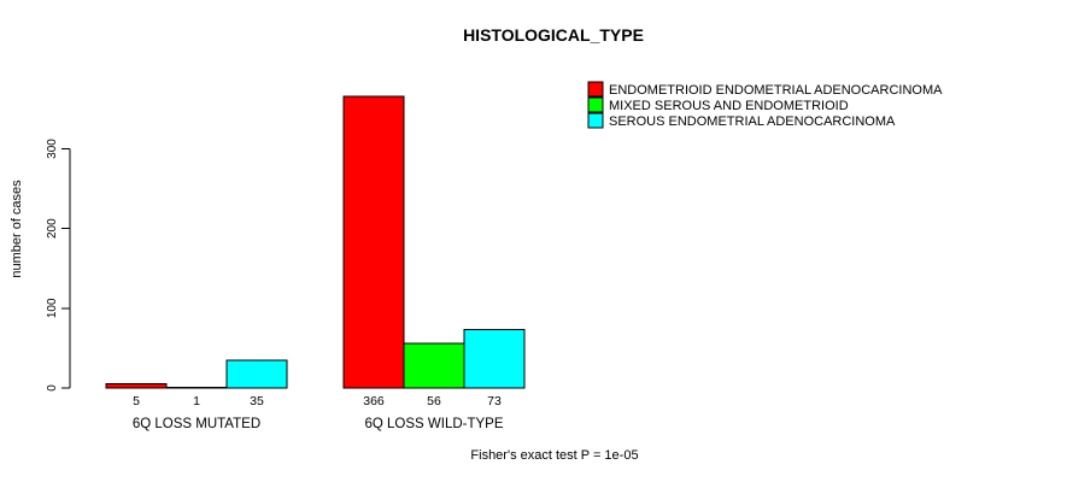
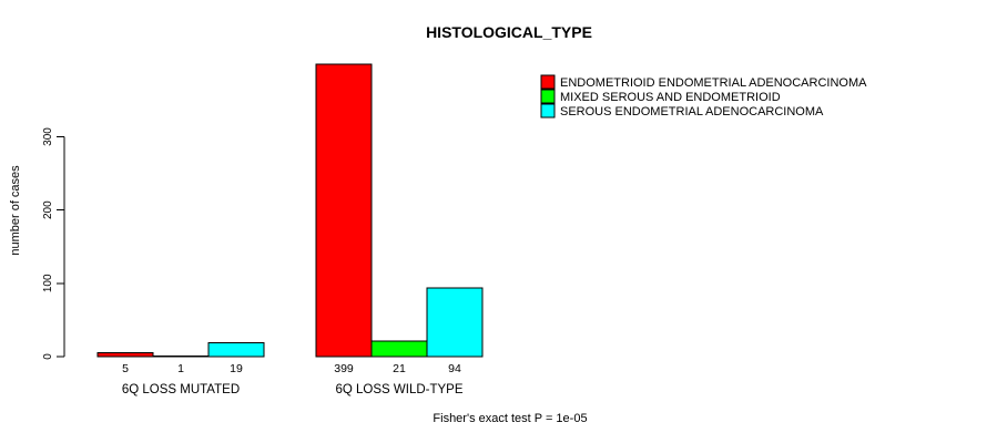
SEROUS ENDOMETRIAL ADENOCARCINOMA/6Q LOSS MUTATED: 35 -> 19
ENDOMETRIOID ENDOMETRIAL ADENOCARCINOMA/6Q LOSS WILD-TYPE: 366 -> 399
MIXED SEROUS AND ENDOMETRIOID/6Q LOSS WILD-TYPE: 56 -> 21
SEROUS ENDOMETRIAL ADENOCARCINOMA/6Q LOSS WILD-TYPE: 73 -> 94
